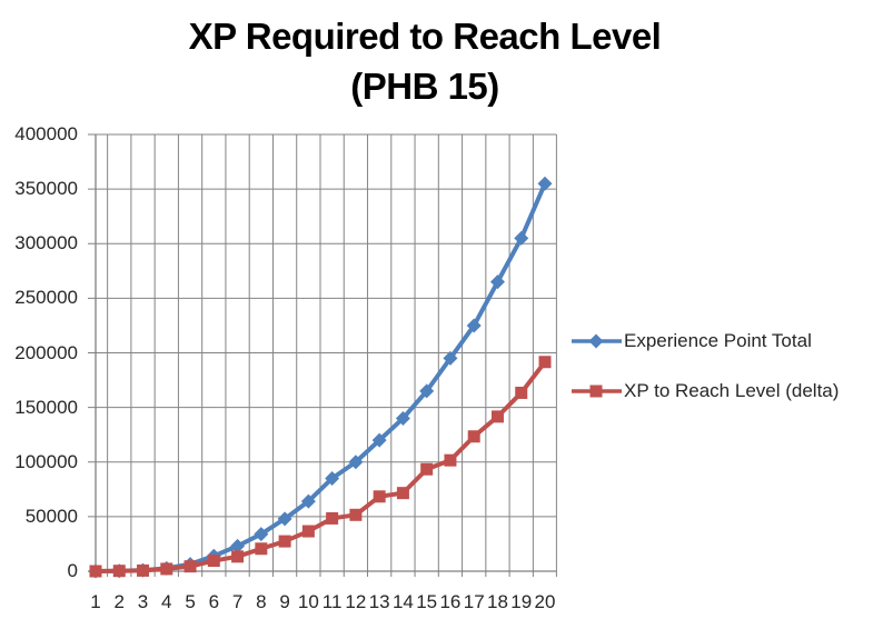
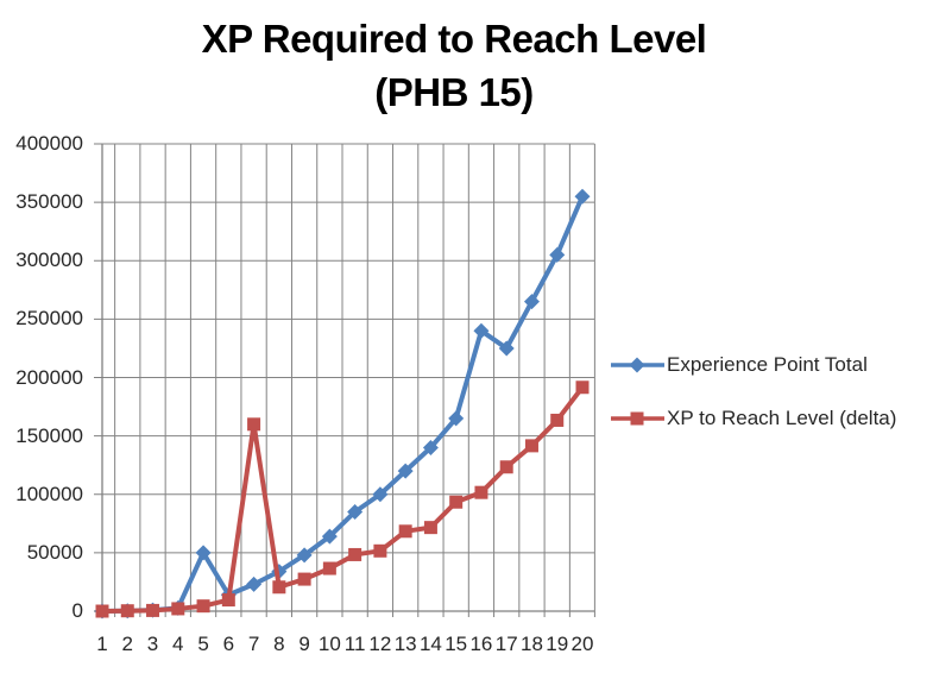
Experience Point Total/5: 10000 -> 50000
XP to Reach Level (delta)/7: 10000 -> 160000
Experience Point Total/16: 200000 -> 240000
